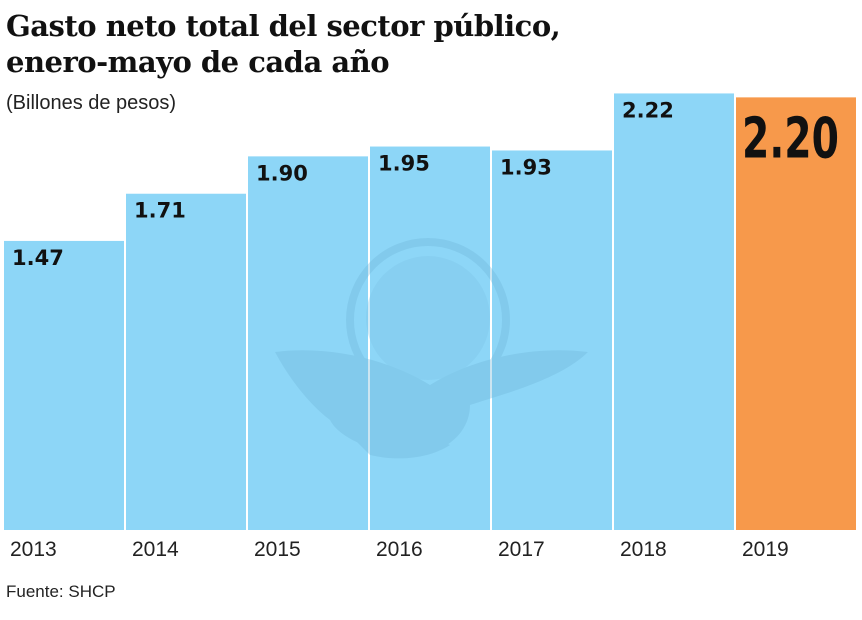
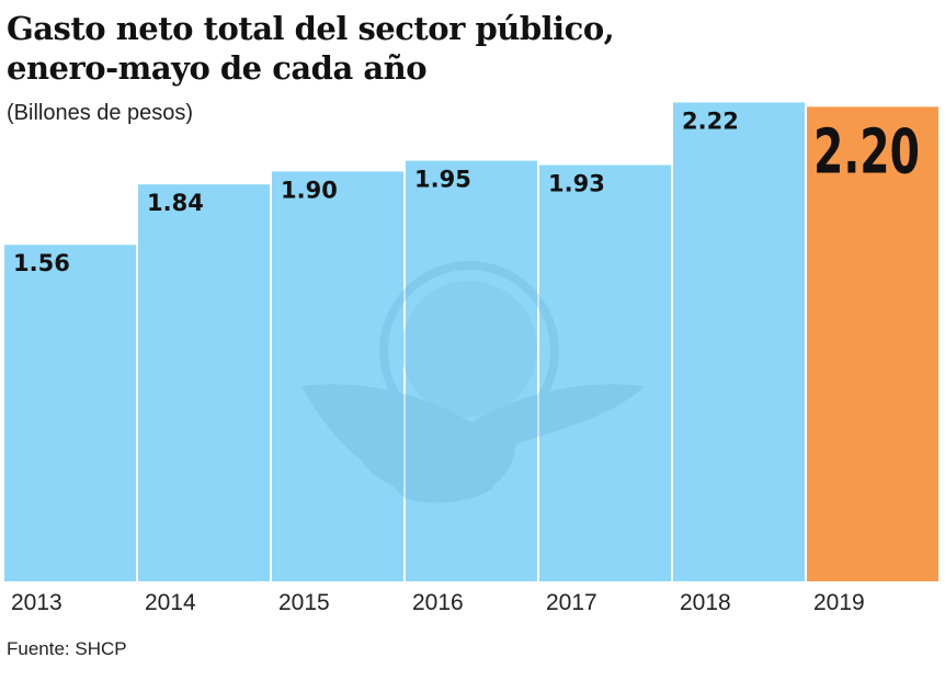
2013: 1.47 -> 1.56
2014: 1.71 -> 1.84
